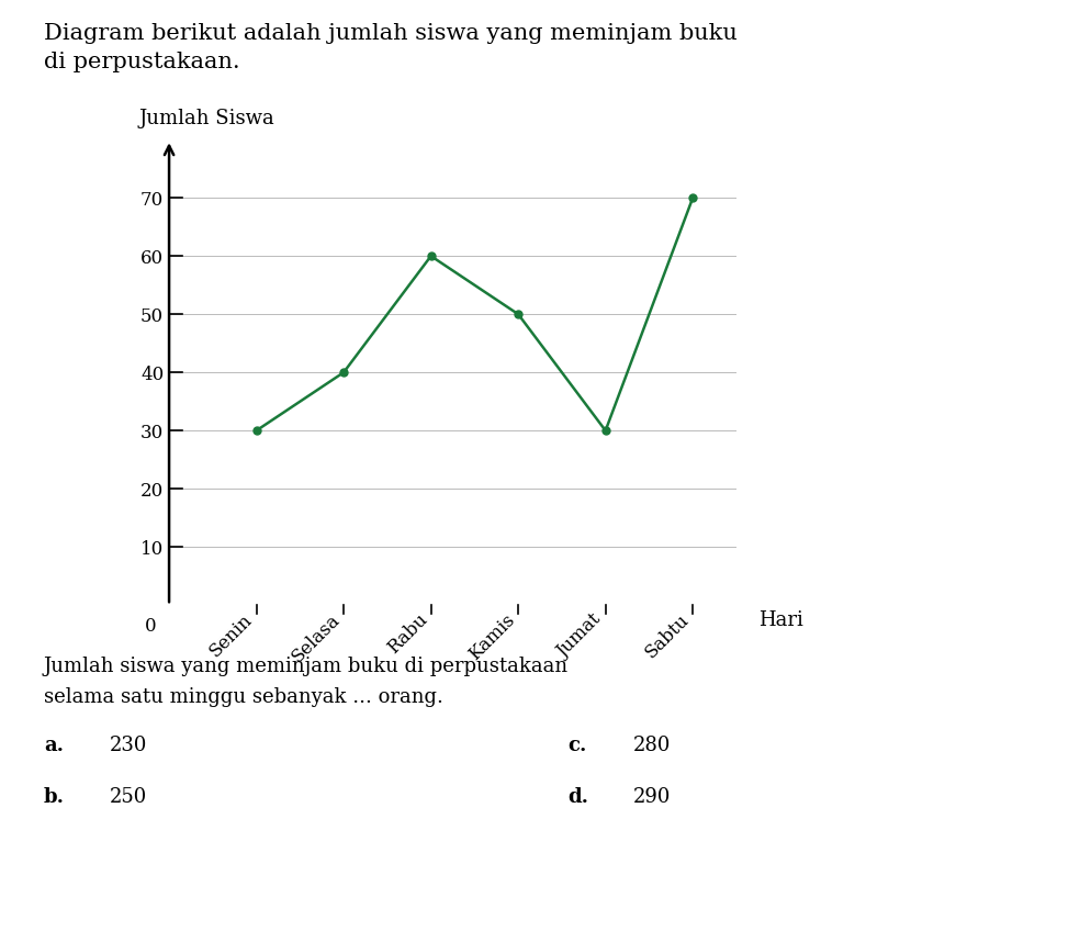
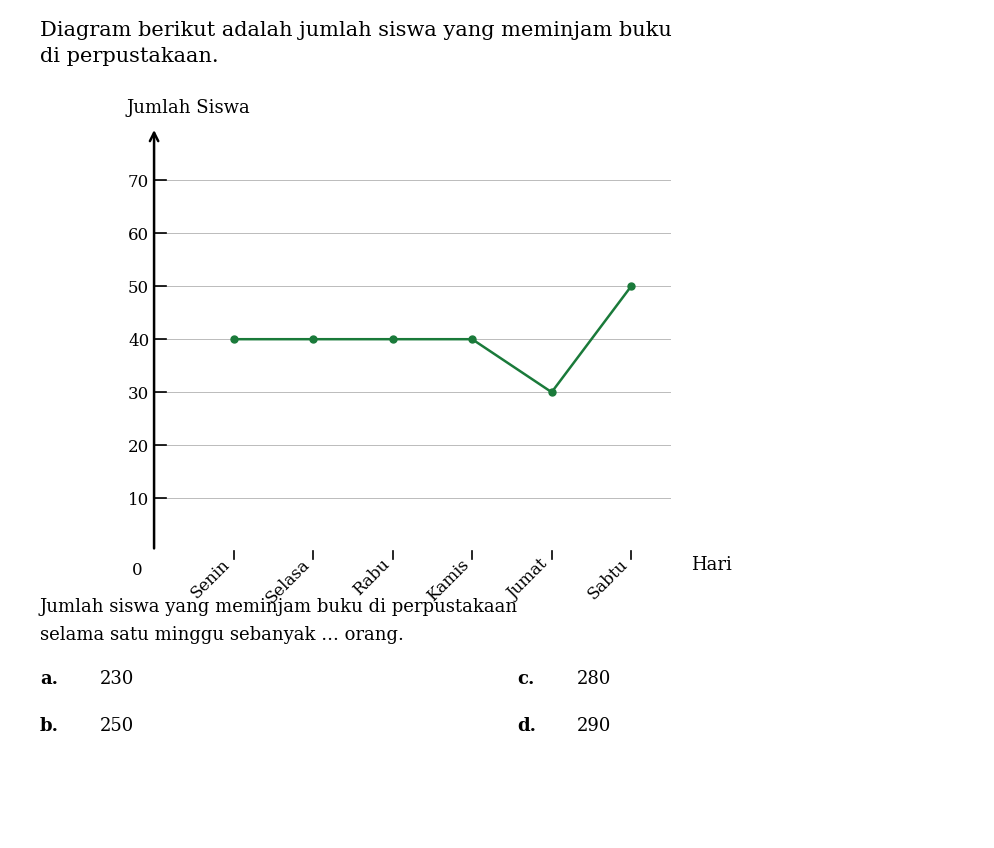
Senin: 30 -> 40
Rabu: 60 -> 40
Kamis: 50 -> 40
Sabtu: 70 -> 50
